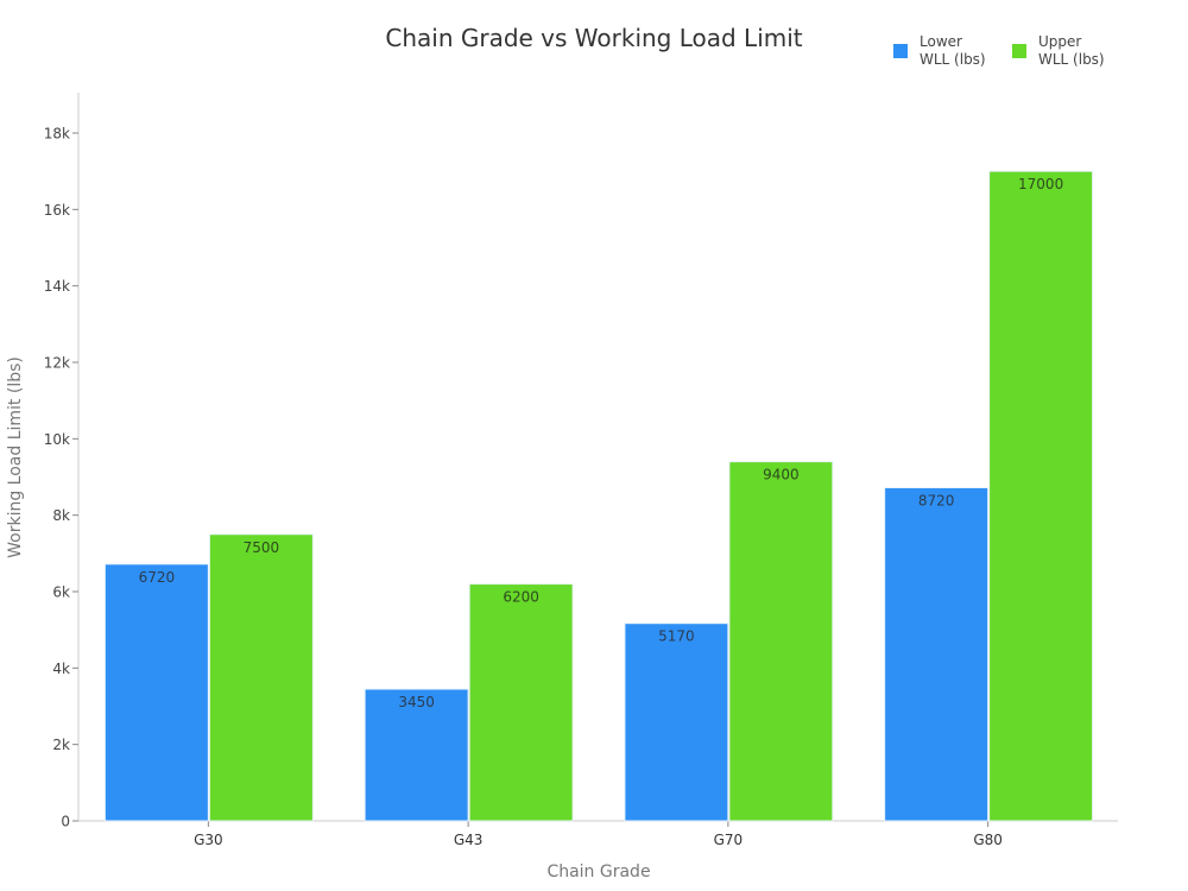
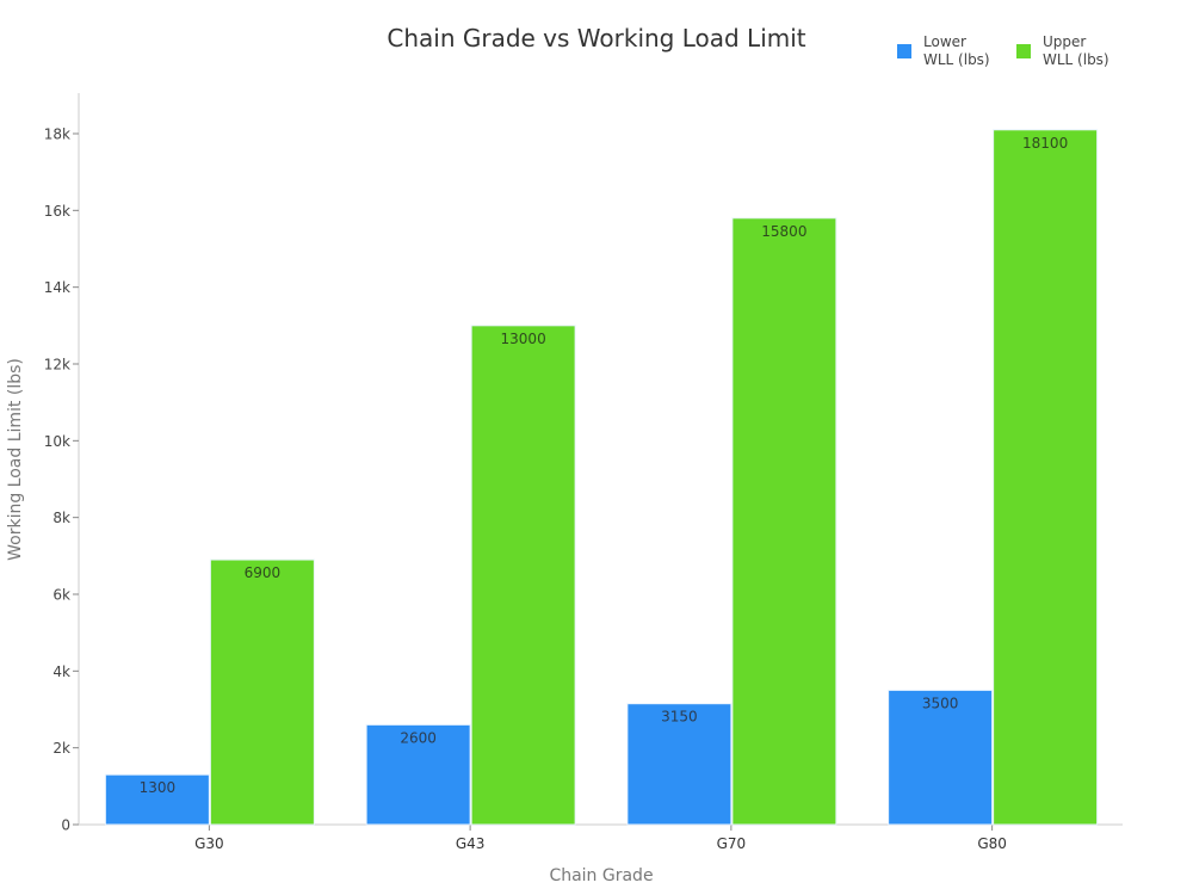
Lower WLL (lbs)/G30: 6720 -> 1300
Upper WLL (lbs)/G30: 7500 -> 6900
Lower WLL (lbs)/G43: 3450 -> 2600
Upper WLL (lbs)/G43: 6200 -> 13000
Lower WLL (lbs)/G70: 5170 -> 3150
Upper WLL (lbs)/G70: 9400 -> 15800
Lower WLL (lbs)/G80: 8720 -> 3500
Upper WLL (lbs)/G80: 17000 -> 18100
